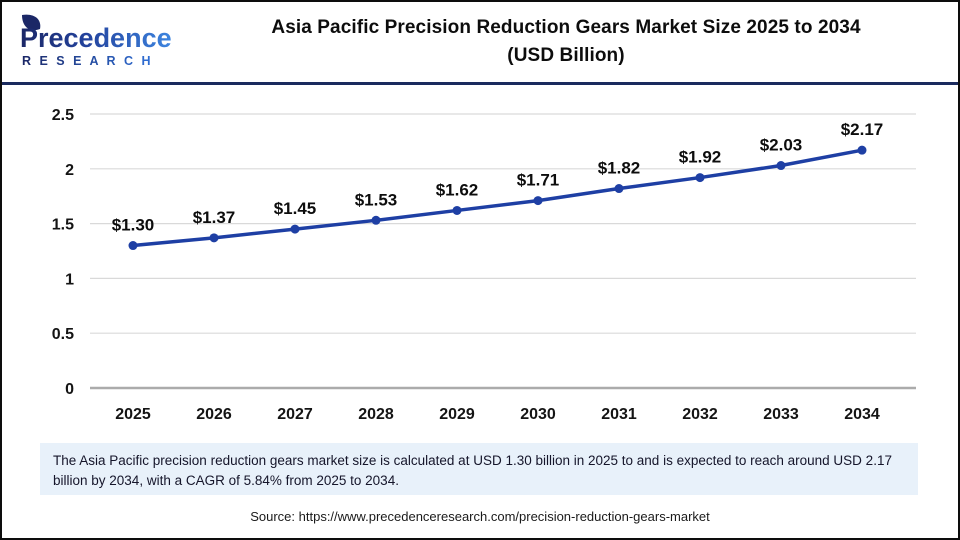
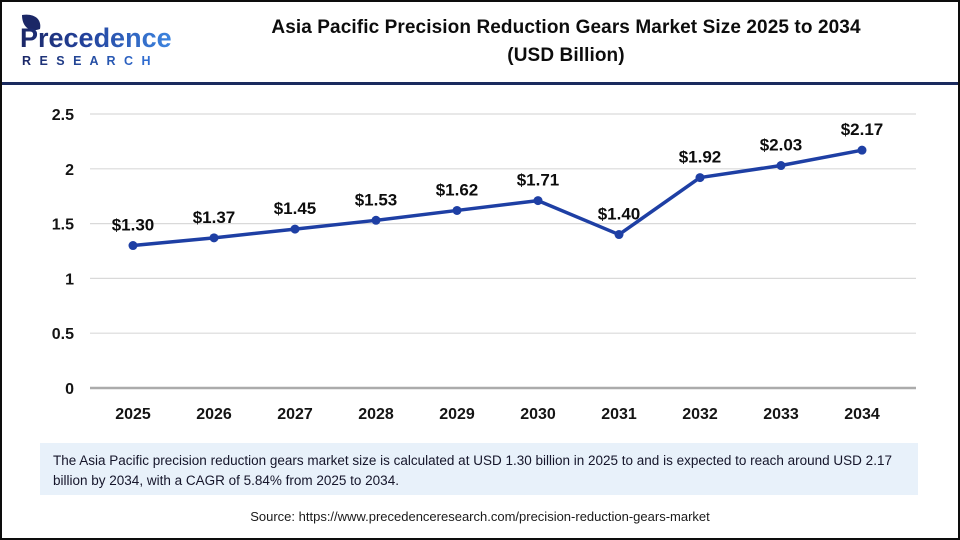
2031: $1.82 -> $1.40
